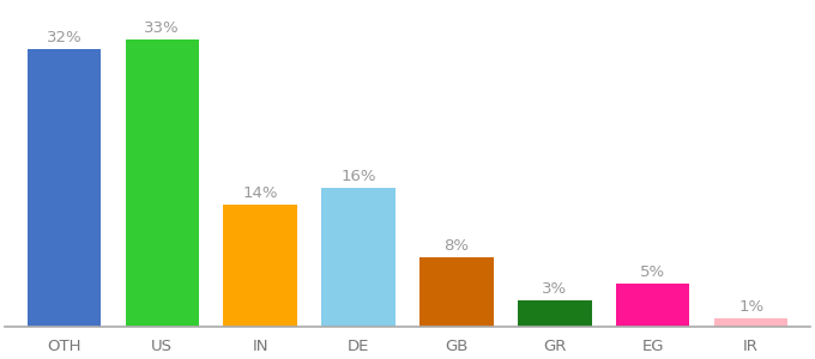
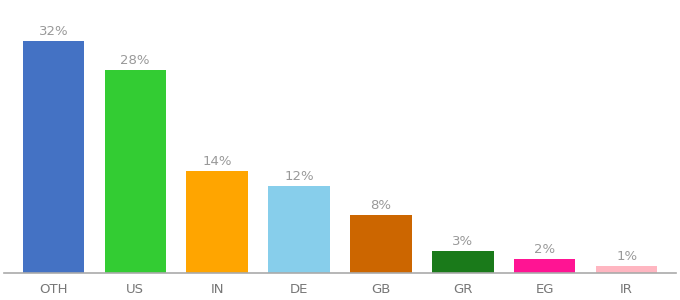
US: 33% -> 28%
DE: 16% -> 12%
EG: 5% -> 2%
